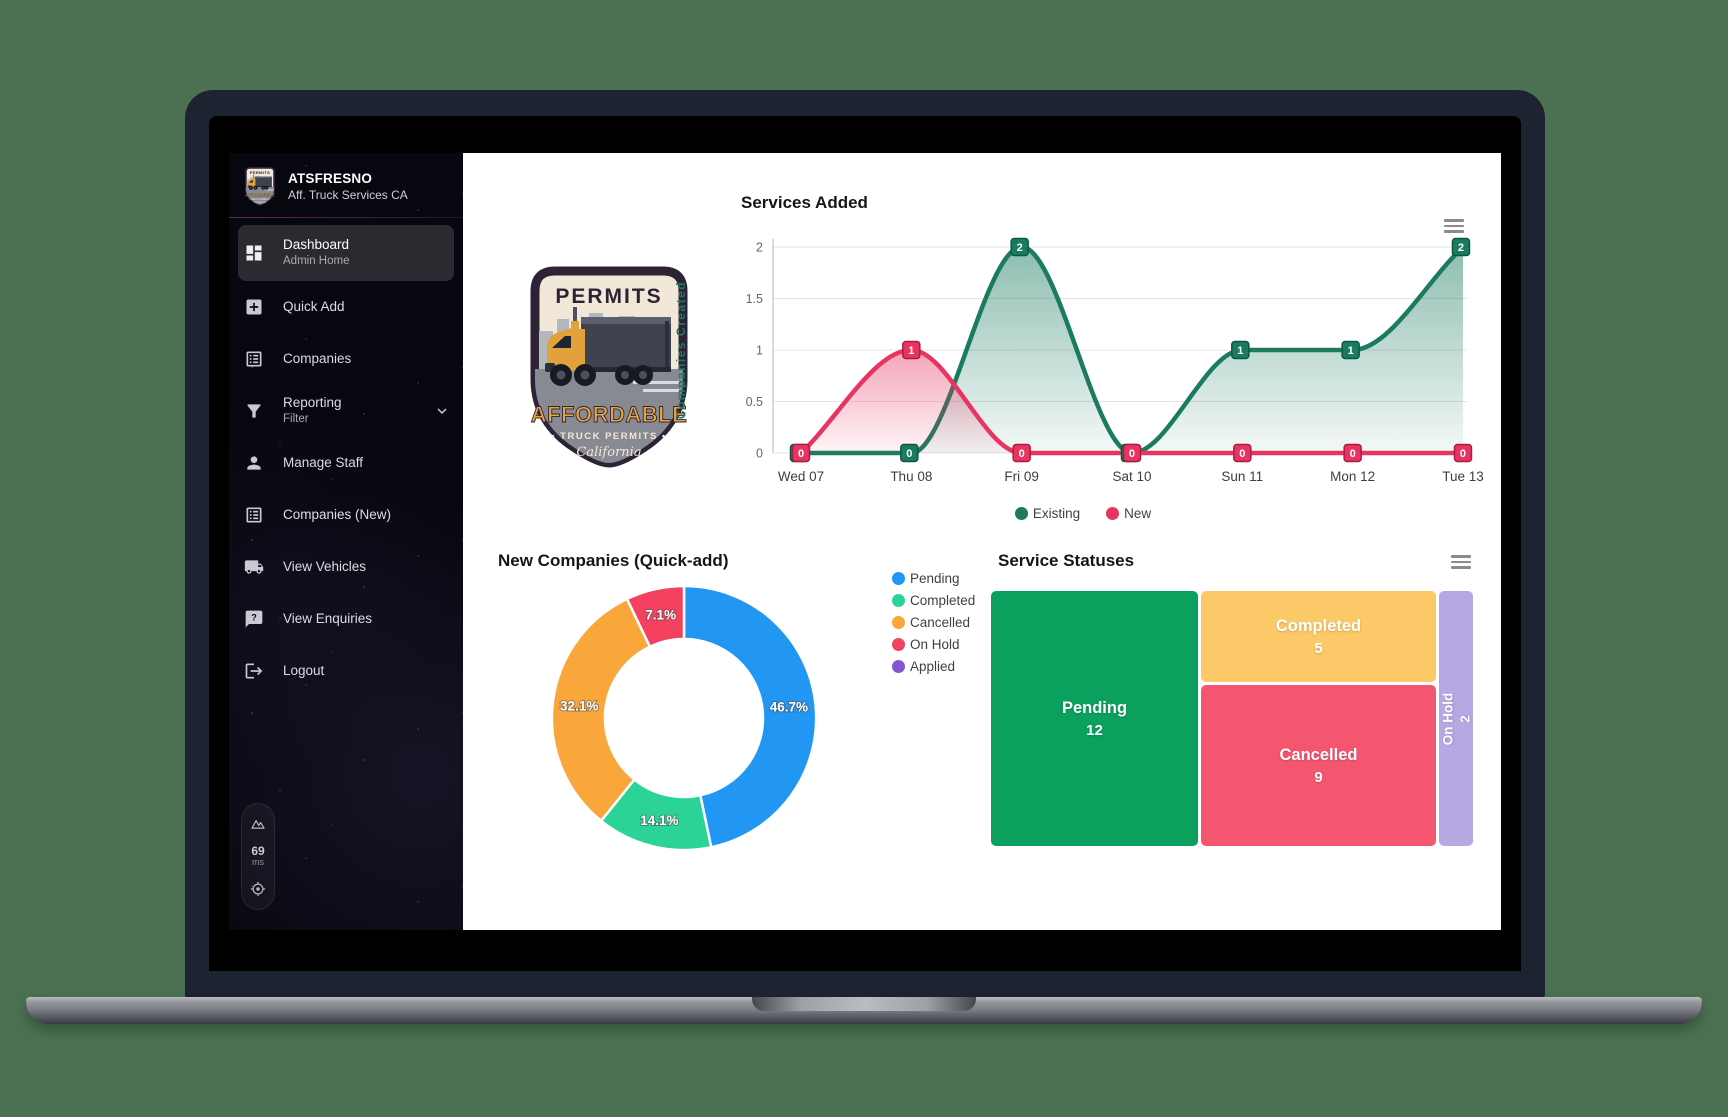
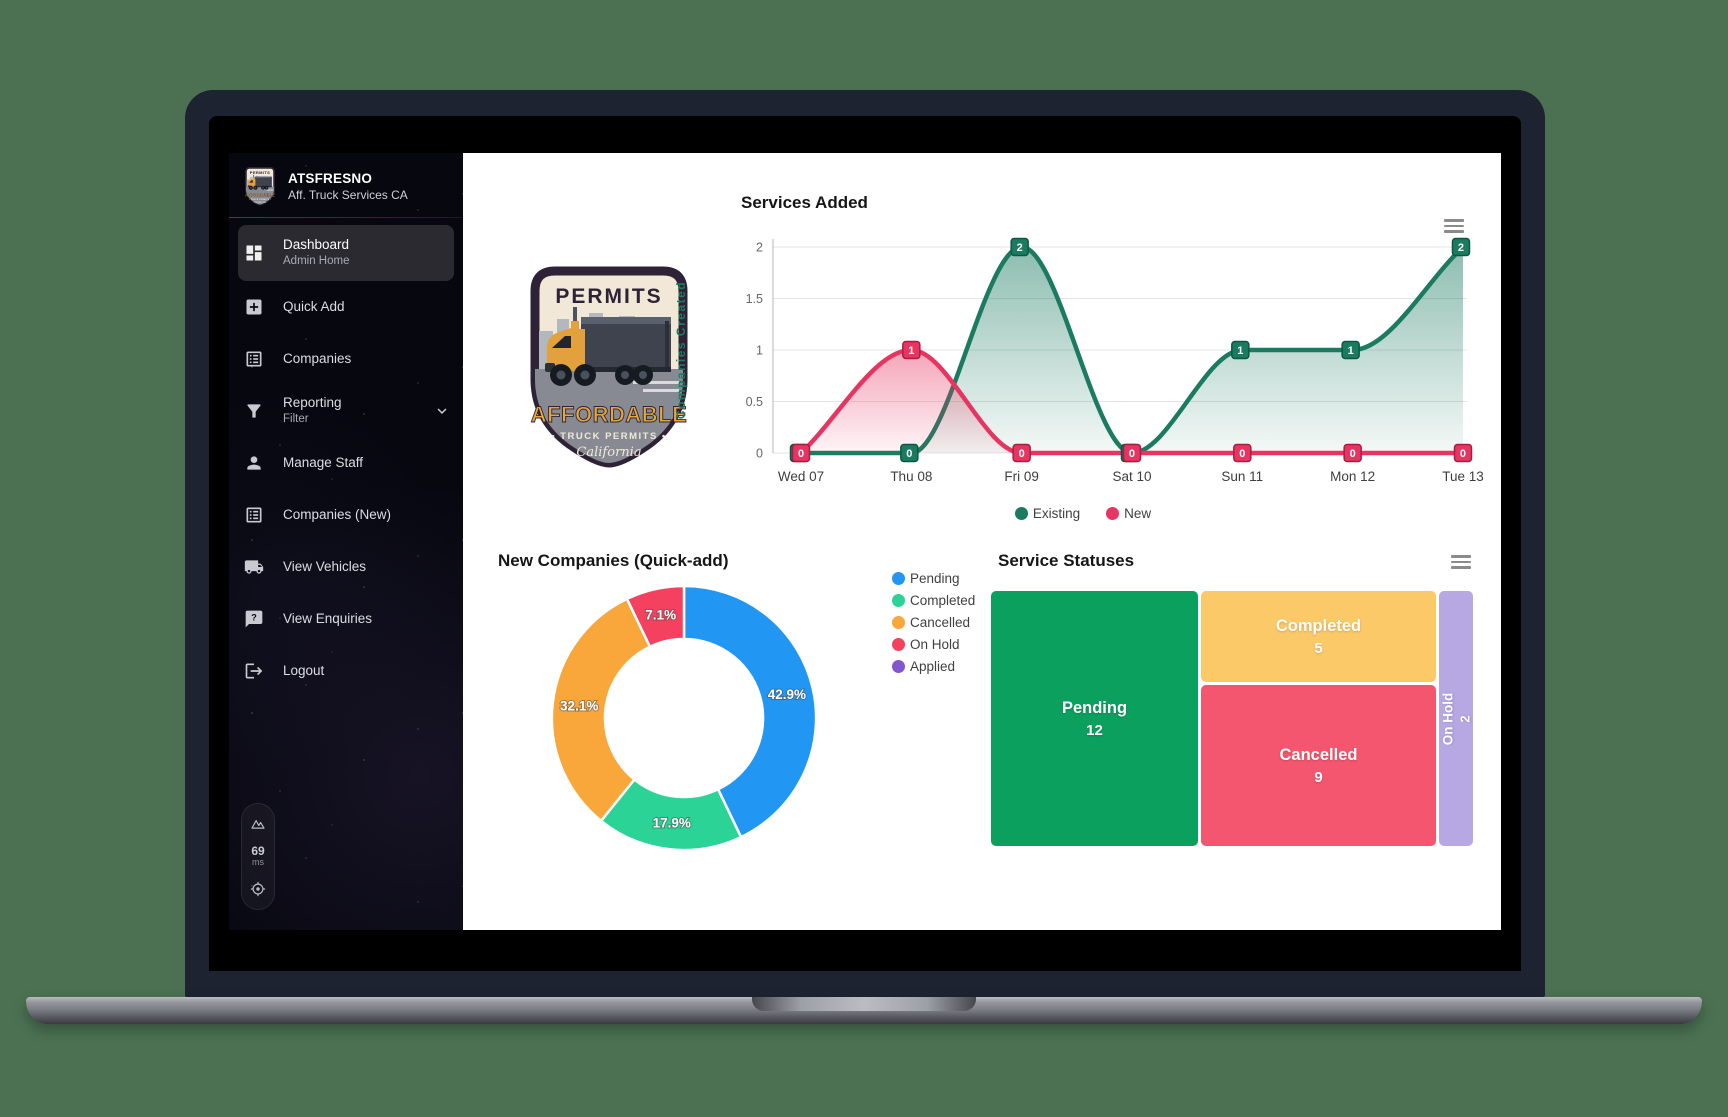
New Companies (Quick-add)/Pending: 46.7% -> 42.9%
New Companies (Quick-add)/Completed: 14.1% -> 17.9%
